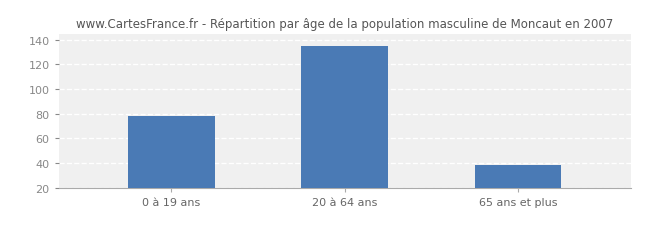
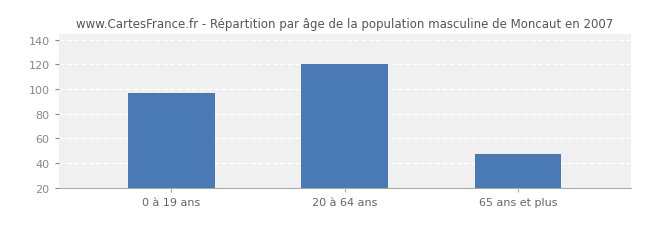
0 à 19 ans: 78 -> 97
20 à 64 ans: 135 -> 120
65 ans et plus: 38 -> 47
